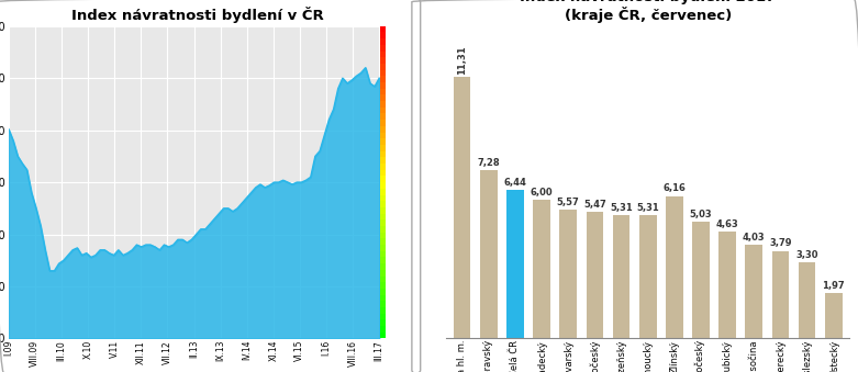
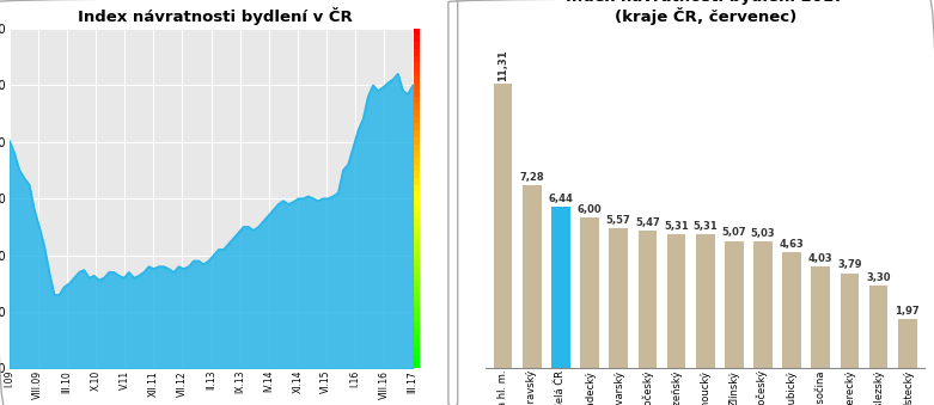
Zlínský: 6,16 -> 5,07
